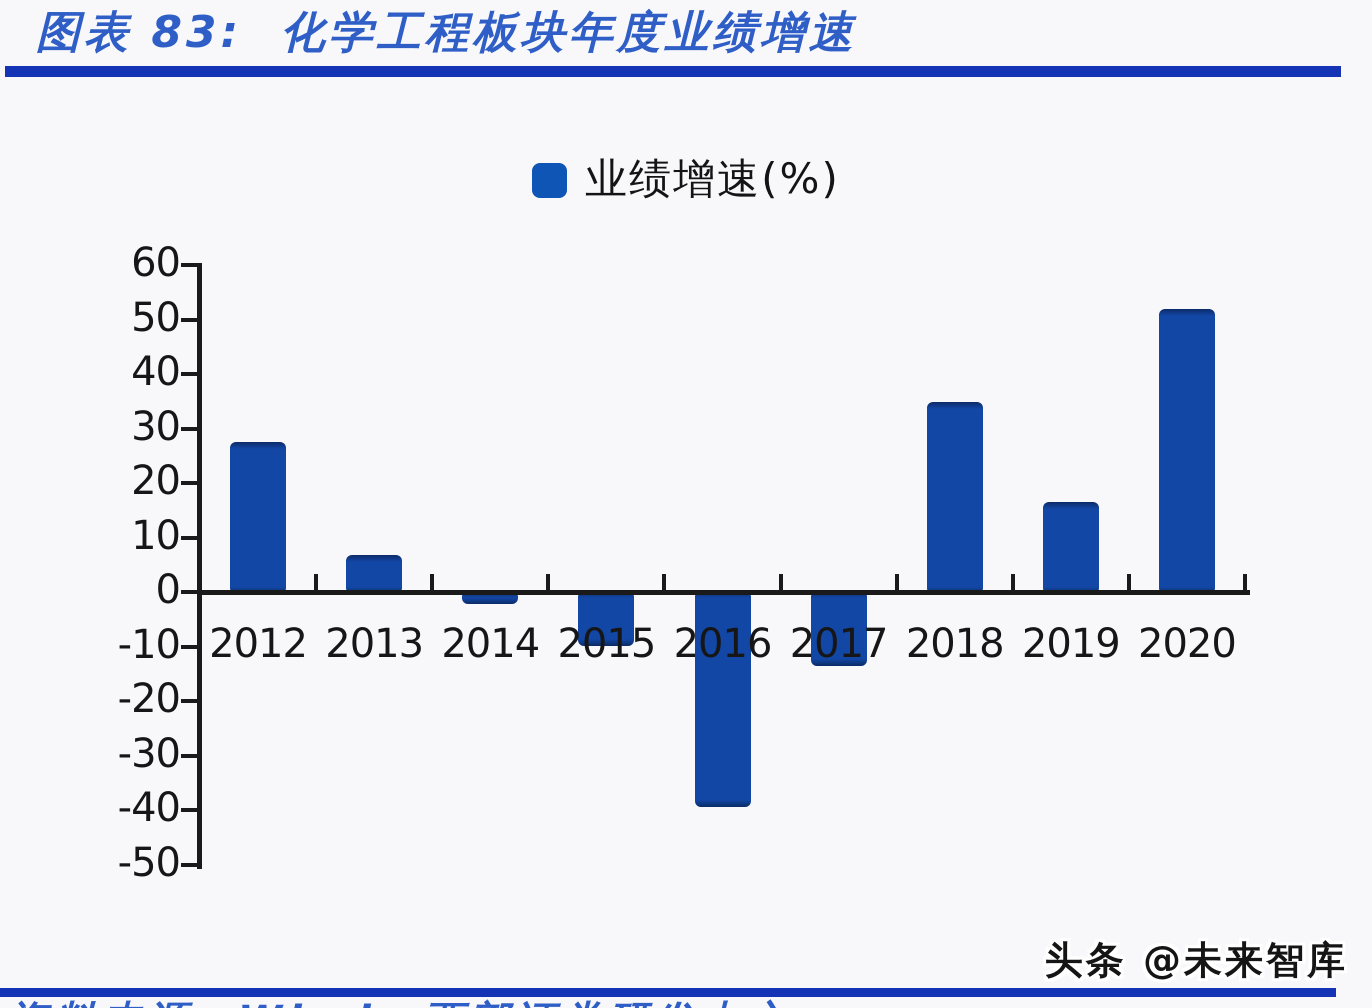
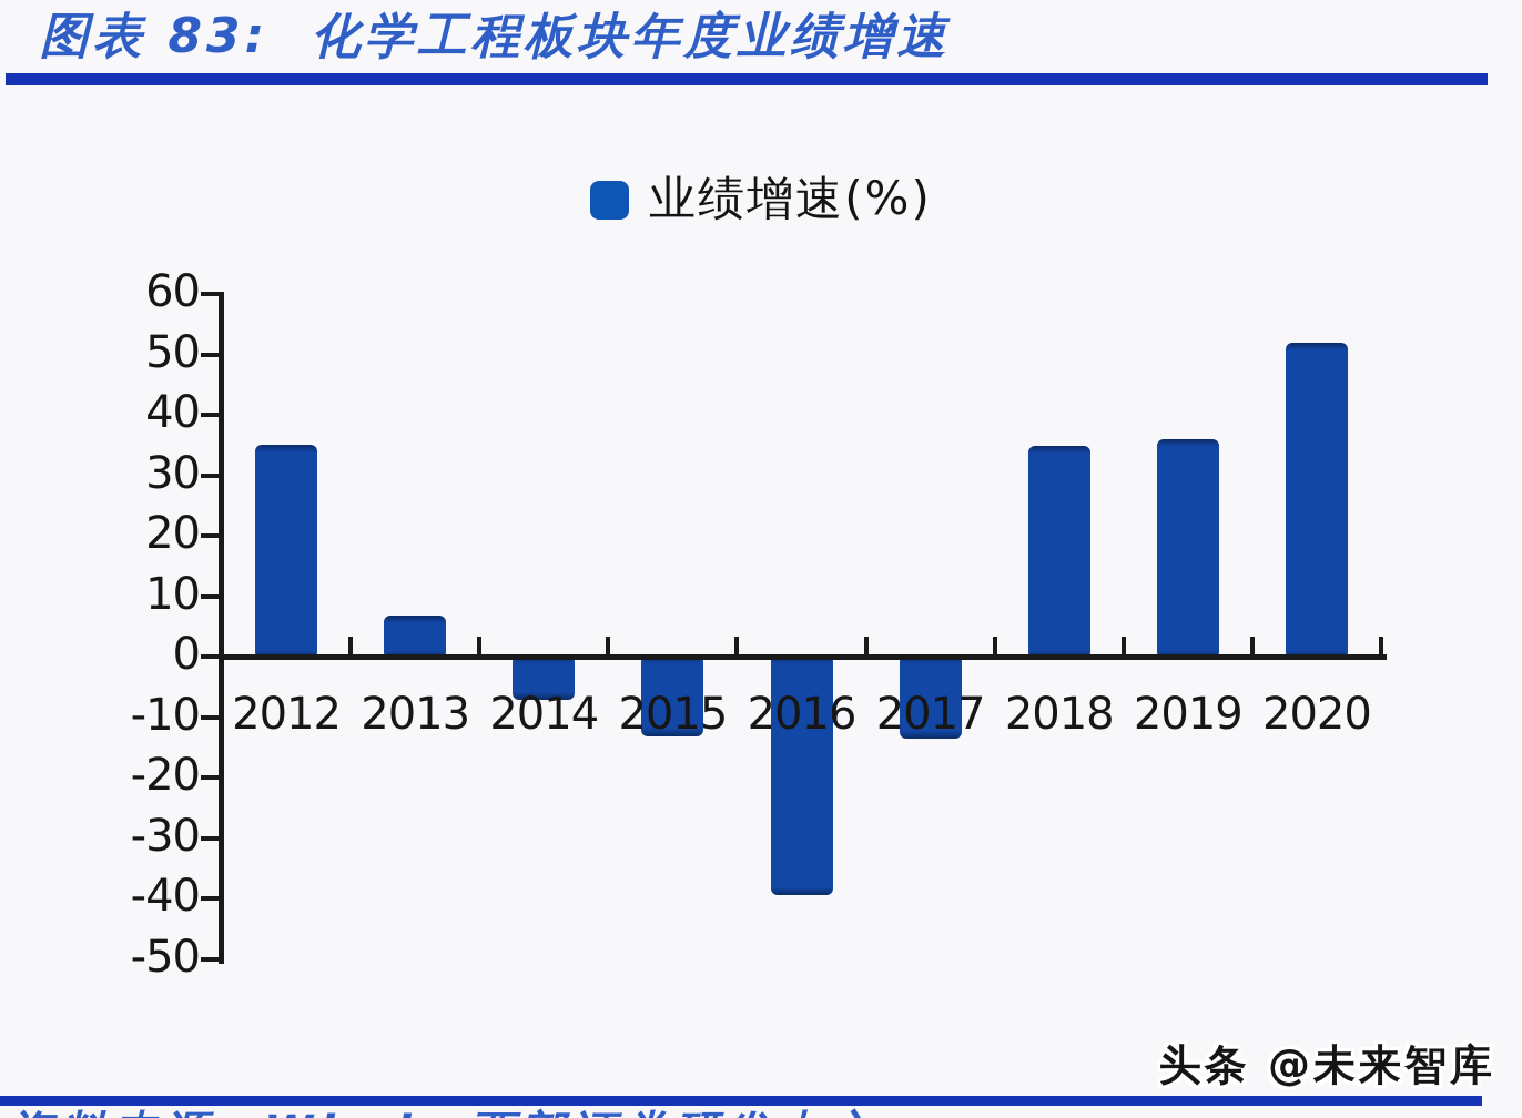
2012: 28 -> 35
2014: -2 -> -7
2015: -10 -> -13
2019: 17 -> 36
